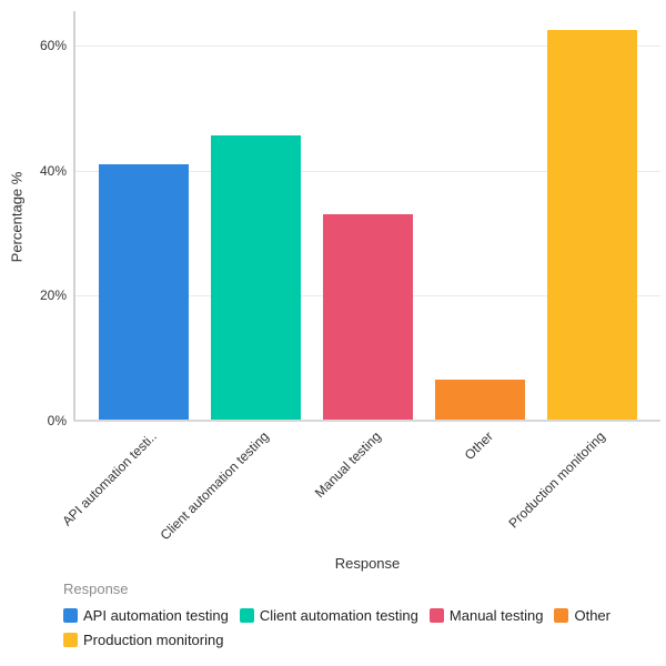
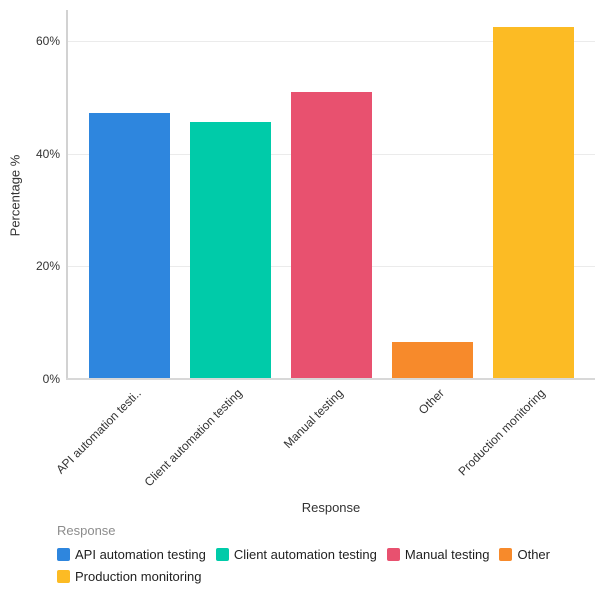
API automation testing: 41% -> 47%
Manual testing: 33% -> 51%
